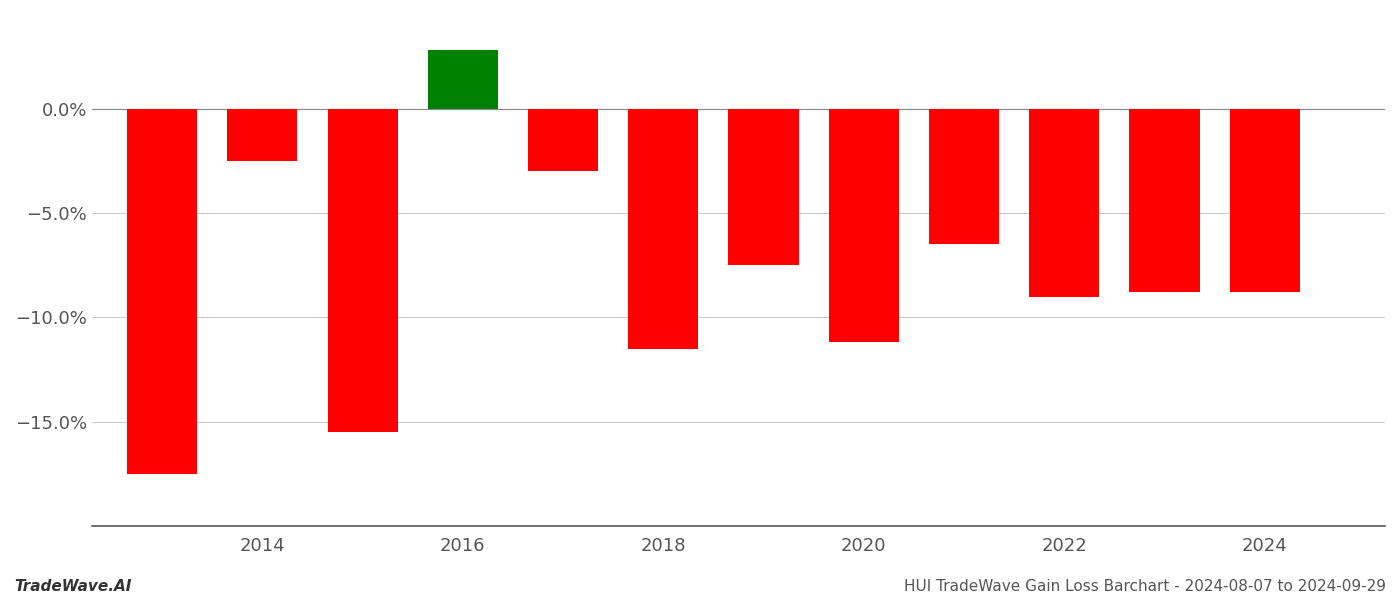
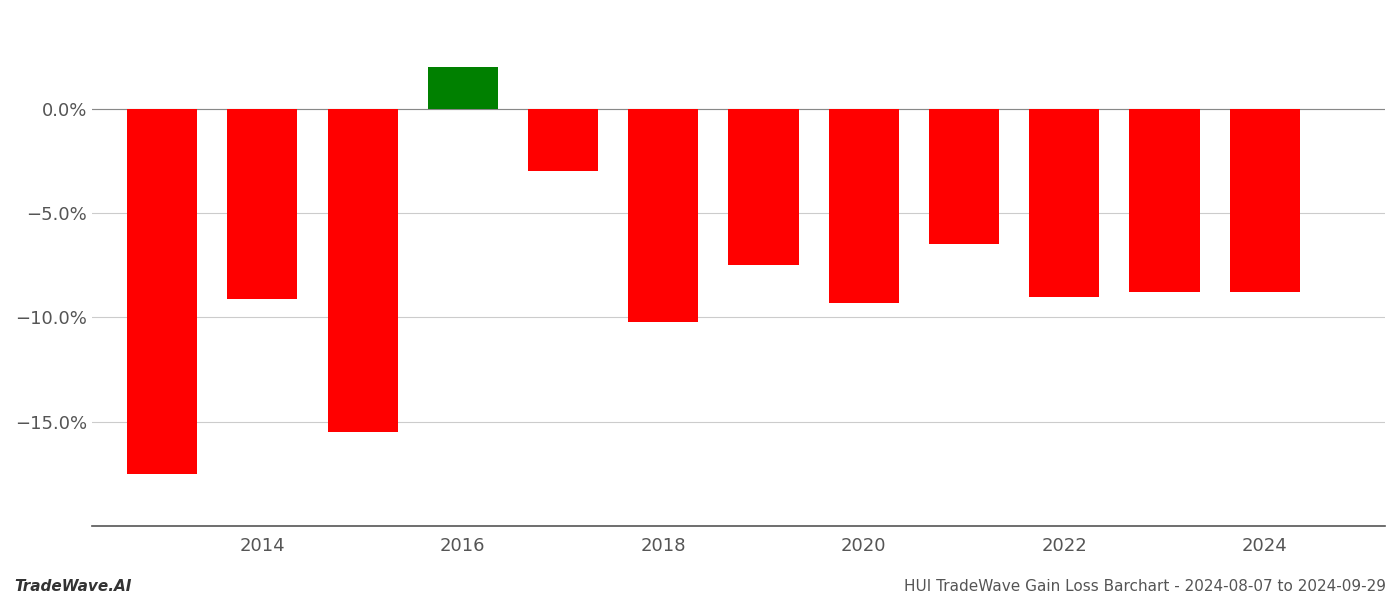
2014: -2.5% -> -9.1%
2016: 2.8% -> 2.0%
2018: -11.5% -> -10.2%
2020: -11.2% -> -9.3%
